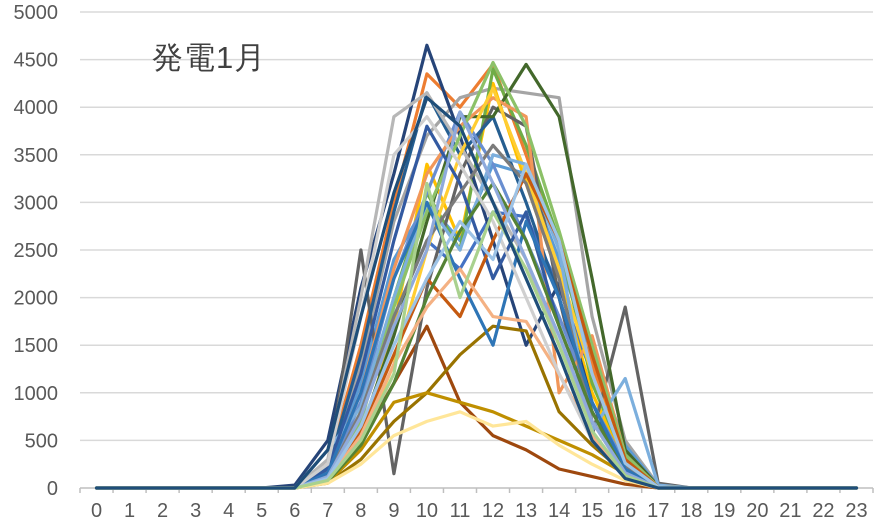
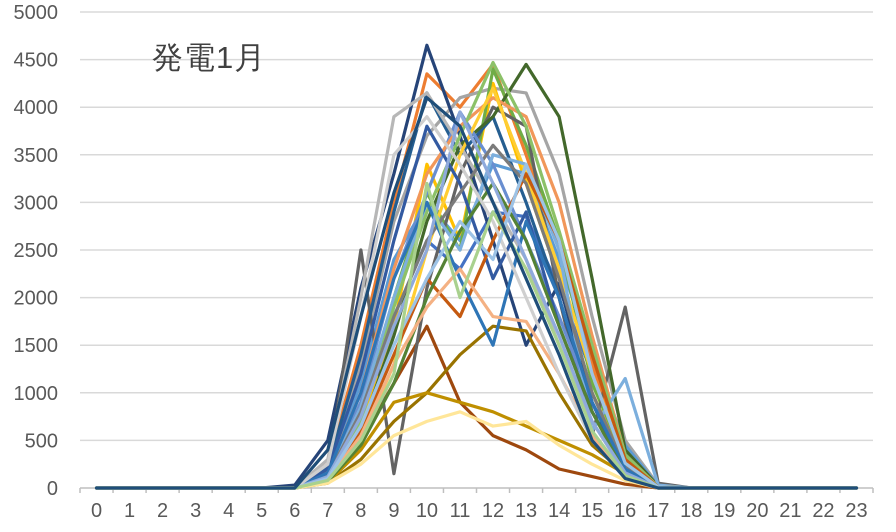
17/7: 400 -> 100
4/8: 500 -> 700
12/11: 3900 -> 3600
3/14: 4100 -> 3300
10/14: 800 -> 1000
14/14: 1000 -> 3000
21/15: 700 -> 1000
